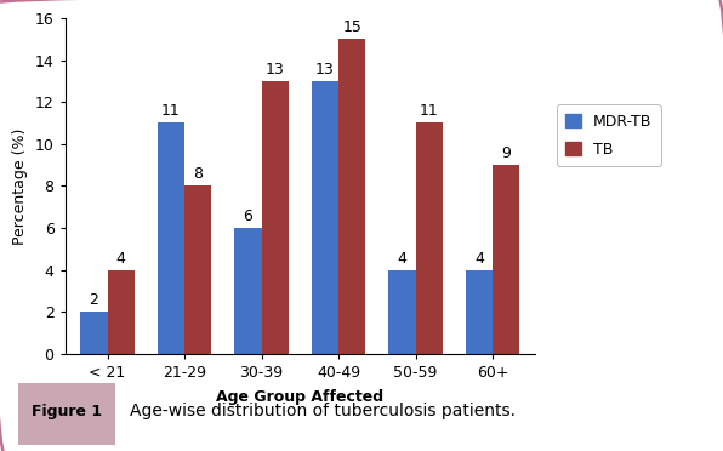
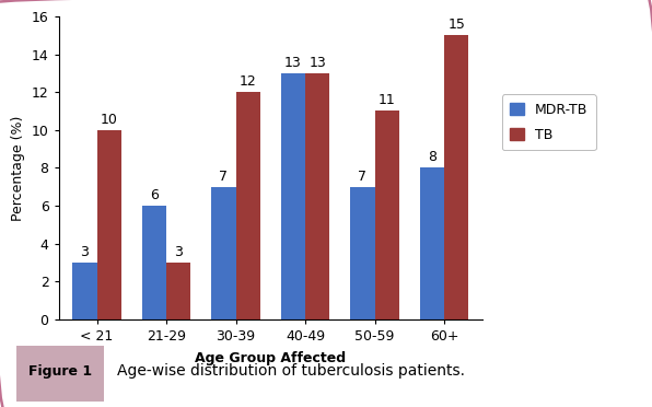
MDR-TB/< 21: 2 -> 3
TB/< 21: 4 -> 10
MDR-TB/21-29: 11 -> 6
TB/21-29: 8 -> 3
MDR-TB/30-39: 6 -> 7
TB/30-39: 13 -> 12
TB/40-49: 15 -> 13
MDR-TB/50-59: 4 -> 7
MDR-TB/60+: 4 -> 8
TB/60+: 9 -> 15
